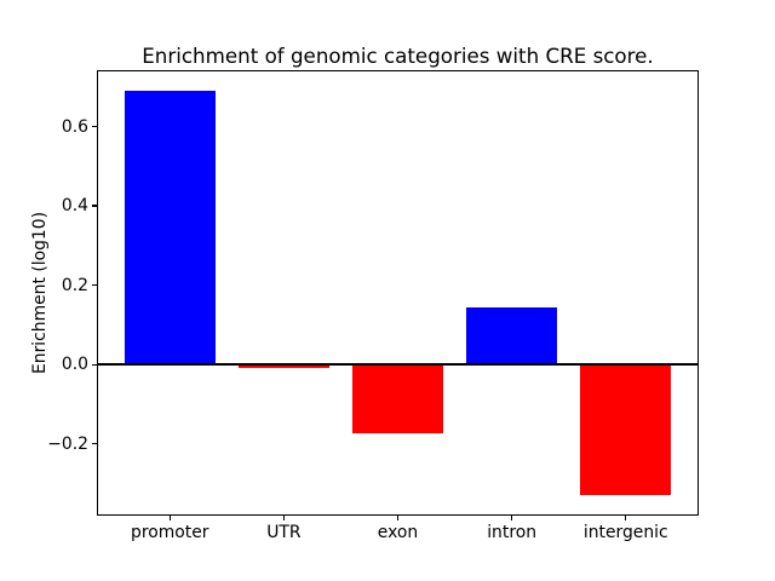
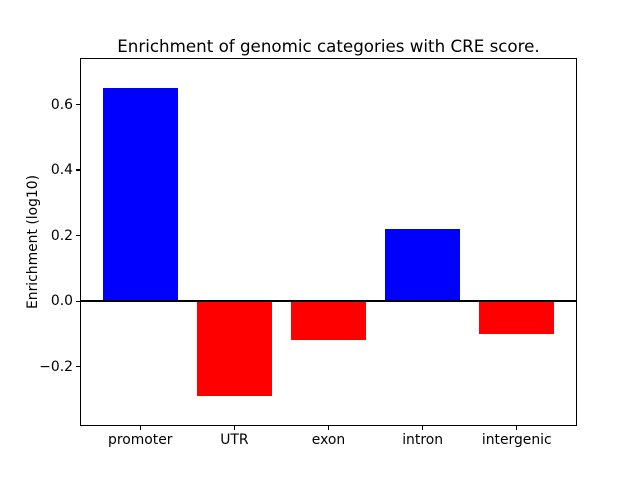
promoter: 0.69 -> 0.65
UTR: -0.01 -> -0.29
exon: -0.17 -> -0.12
intron: 0.14 -> 0.22
intergenic: -0.33 -> -0.10
